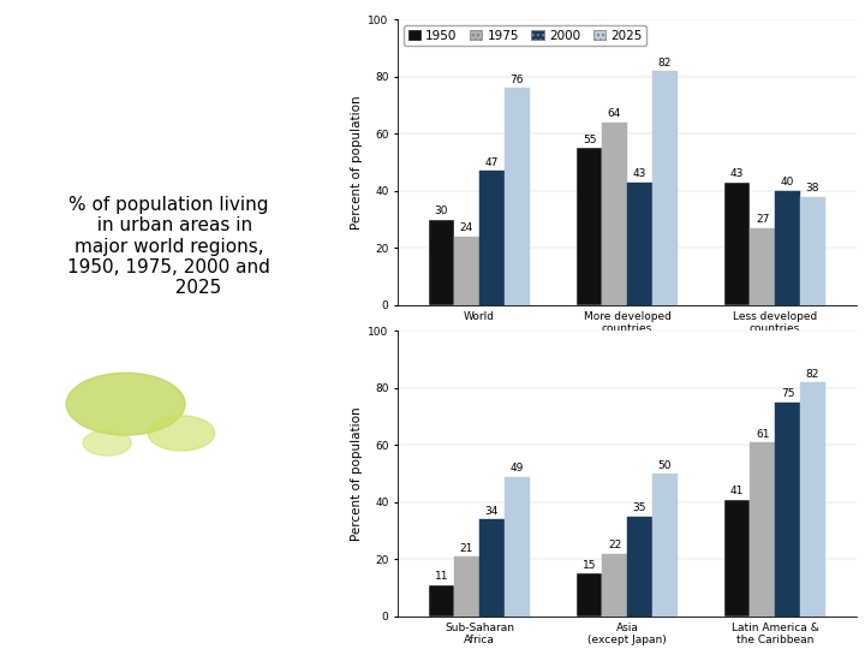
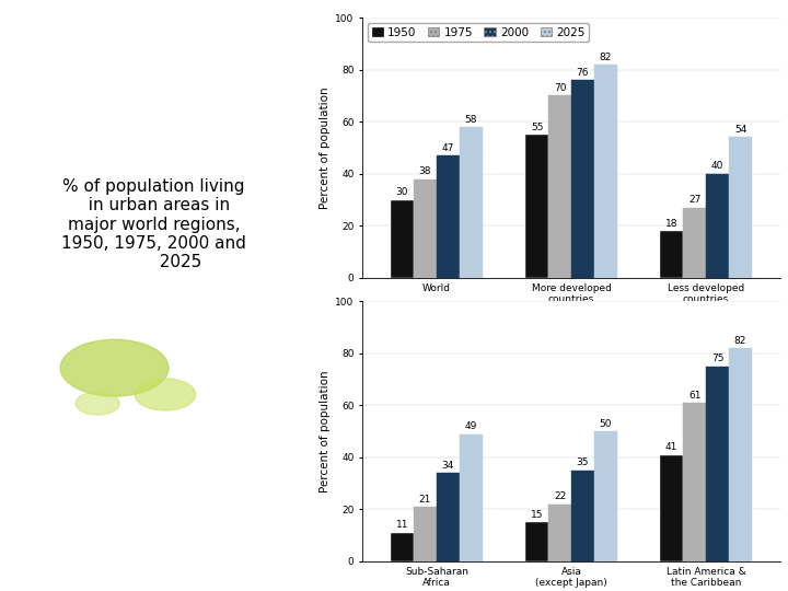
1975/World: 24 -> 38
2025/World: 76 -> 58
1975/More developed countries: 64 -> 70
2000/More developed countries: 43 -> 76
1950/Less developed countries: 43 -> 18
2025/Less developed countries: 38 -> 54
